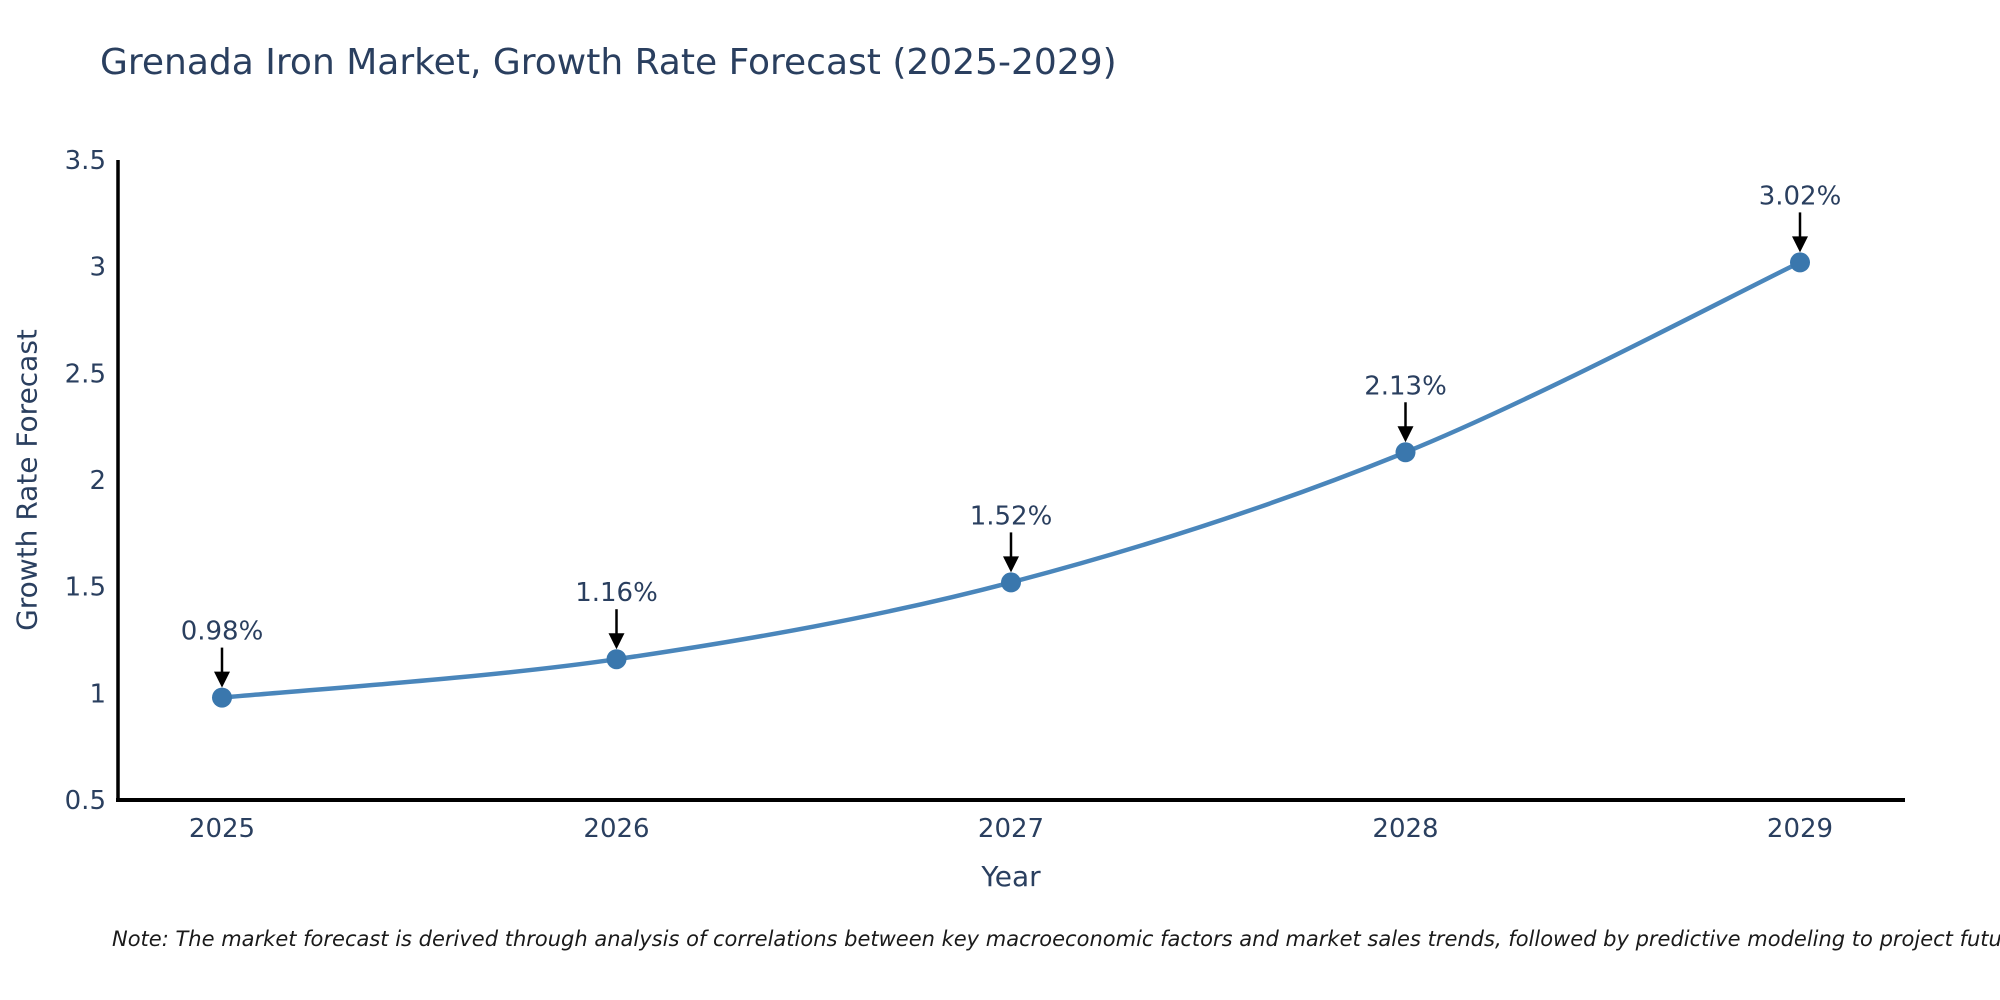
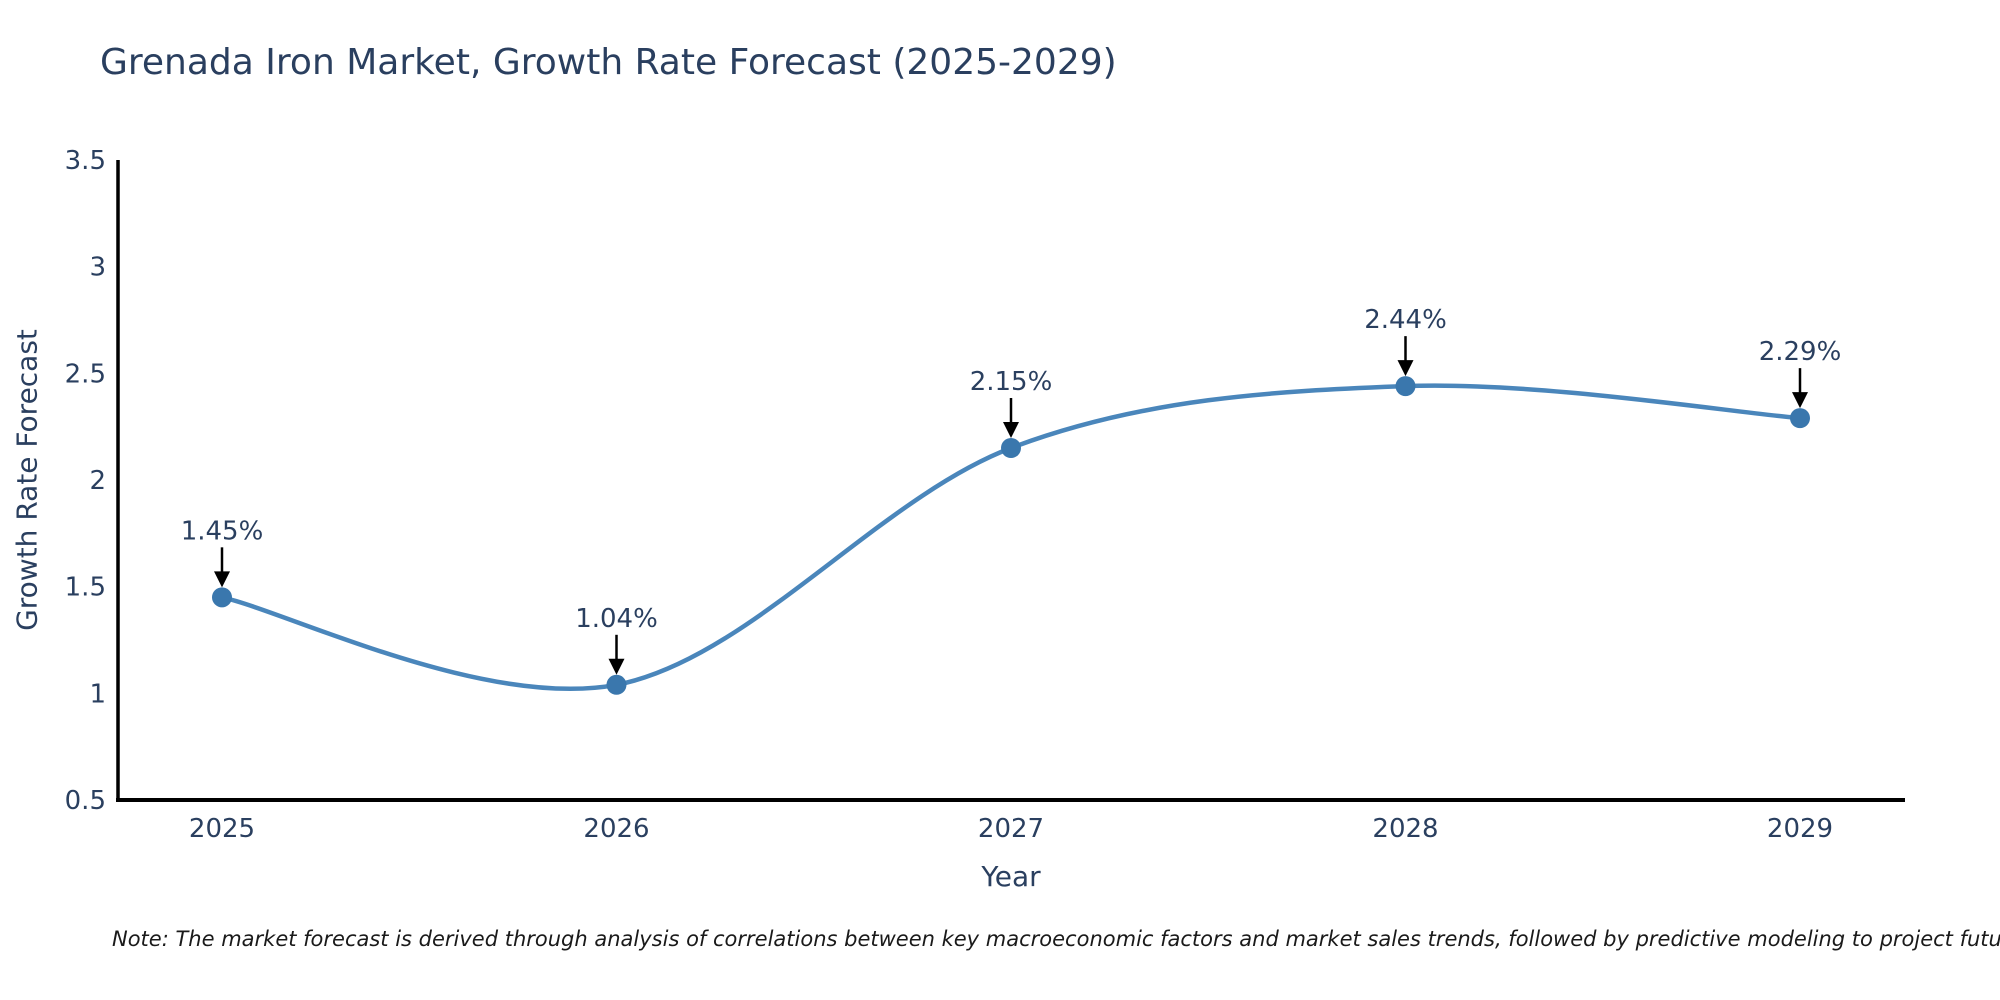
2025: 0.98% -> 1.45%
2026: 1.16% -> 1.04%
2027: 1.52% -> 2.15%
2028: 2.13% -> 2.44%
2029: 3.02% -> 2.29%
